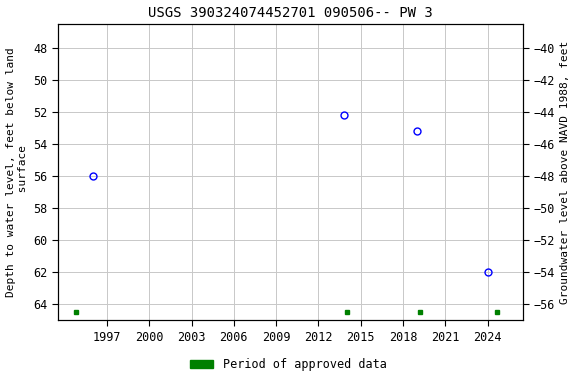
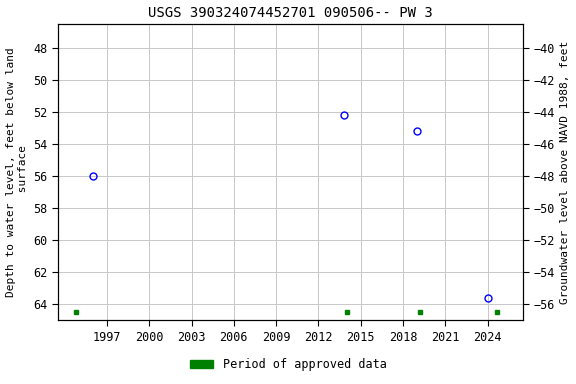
2024: 62.0 -> 63.6
